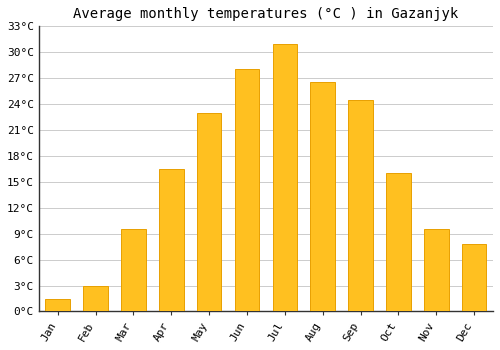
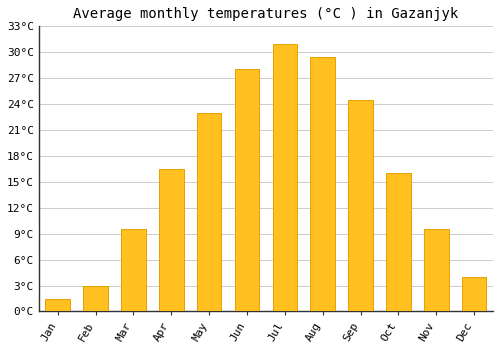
Aug: 26.6°C -> 29.5°C
Dec: 7.8°C -> 4.0°C
